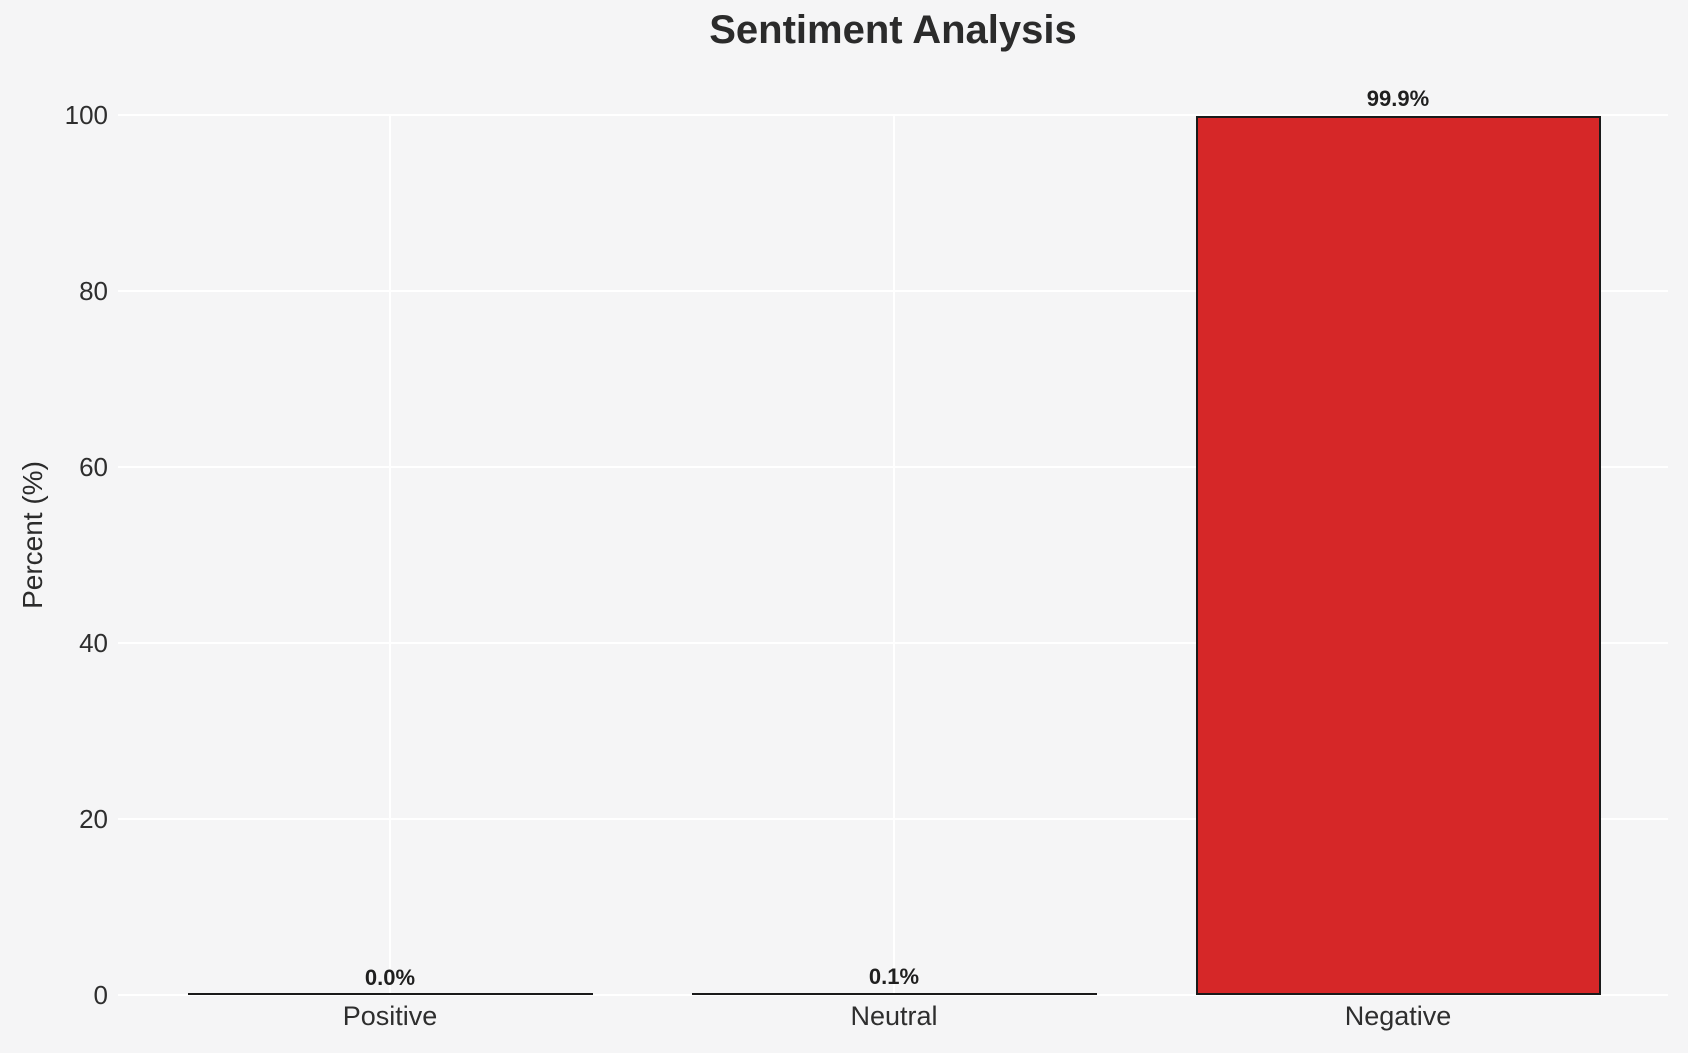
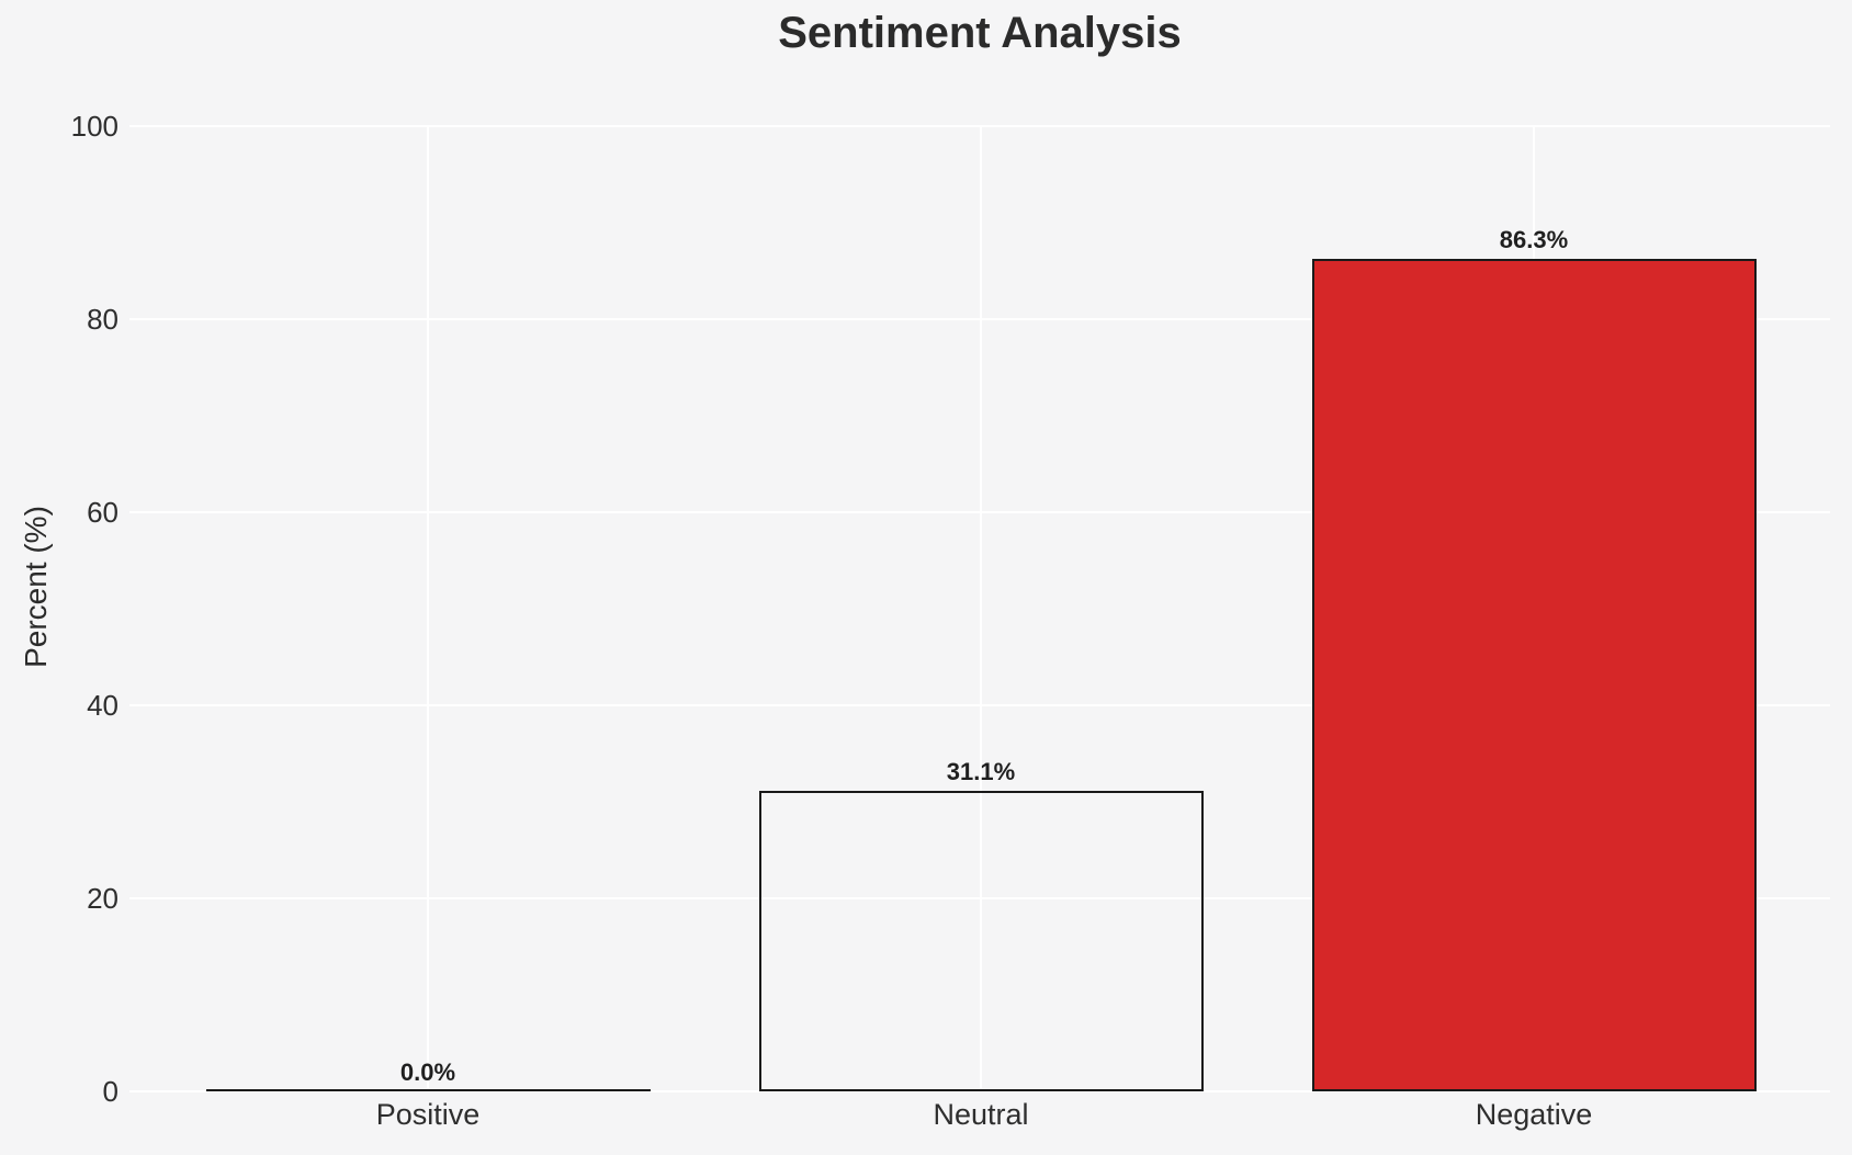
Neutral: 0.1% -> 31.1%
Negative: 99.9% -> 86.3%
